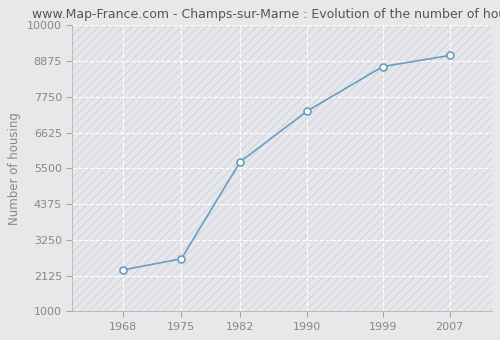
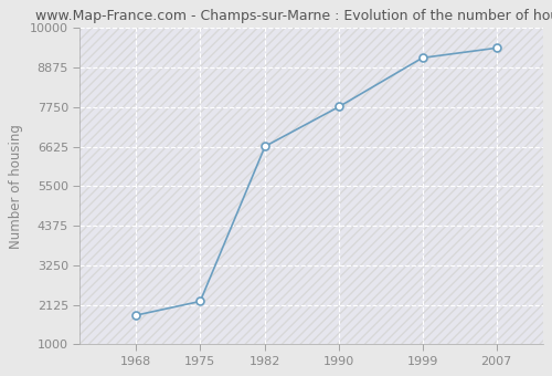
1968: 2300 -> 1820
1975: 2650 -> 2220
1982: 5700 -> 6630
1990: 7300 -> 7760
1999: 8700 -> 9150
2007: 9050 -> 9430
